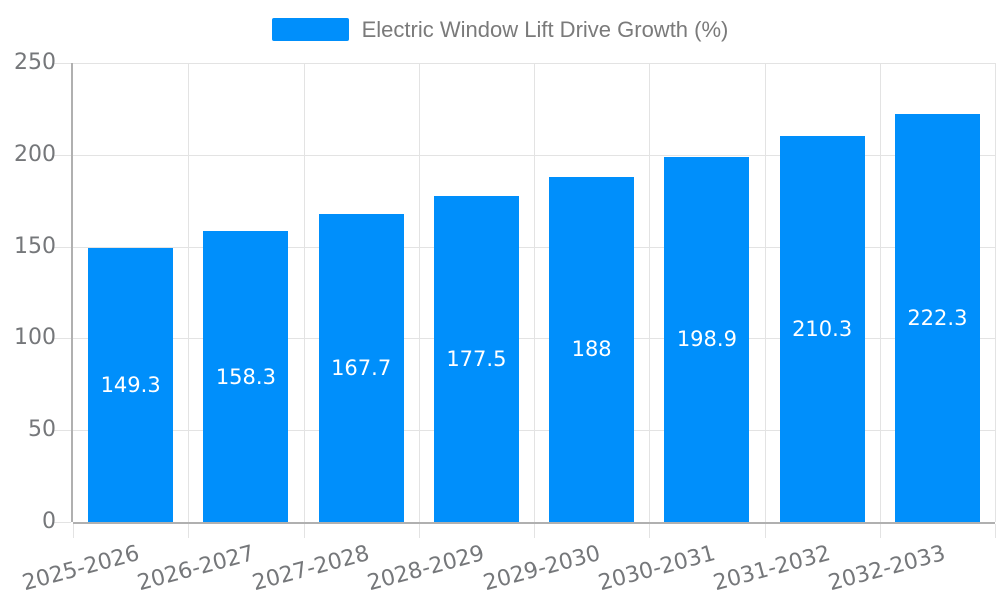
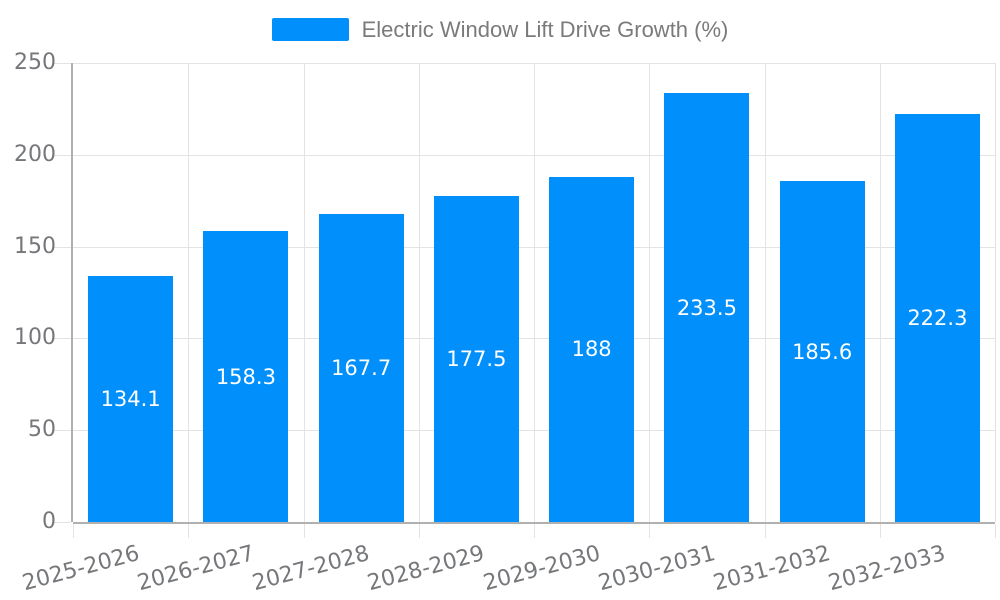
2025-2026: 149.3 -> 134.1
2030-2031: 198.9 -> 233.5
2031-2032: 210.3 -> 185.6
